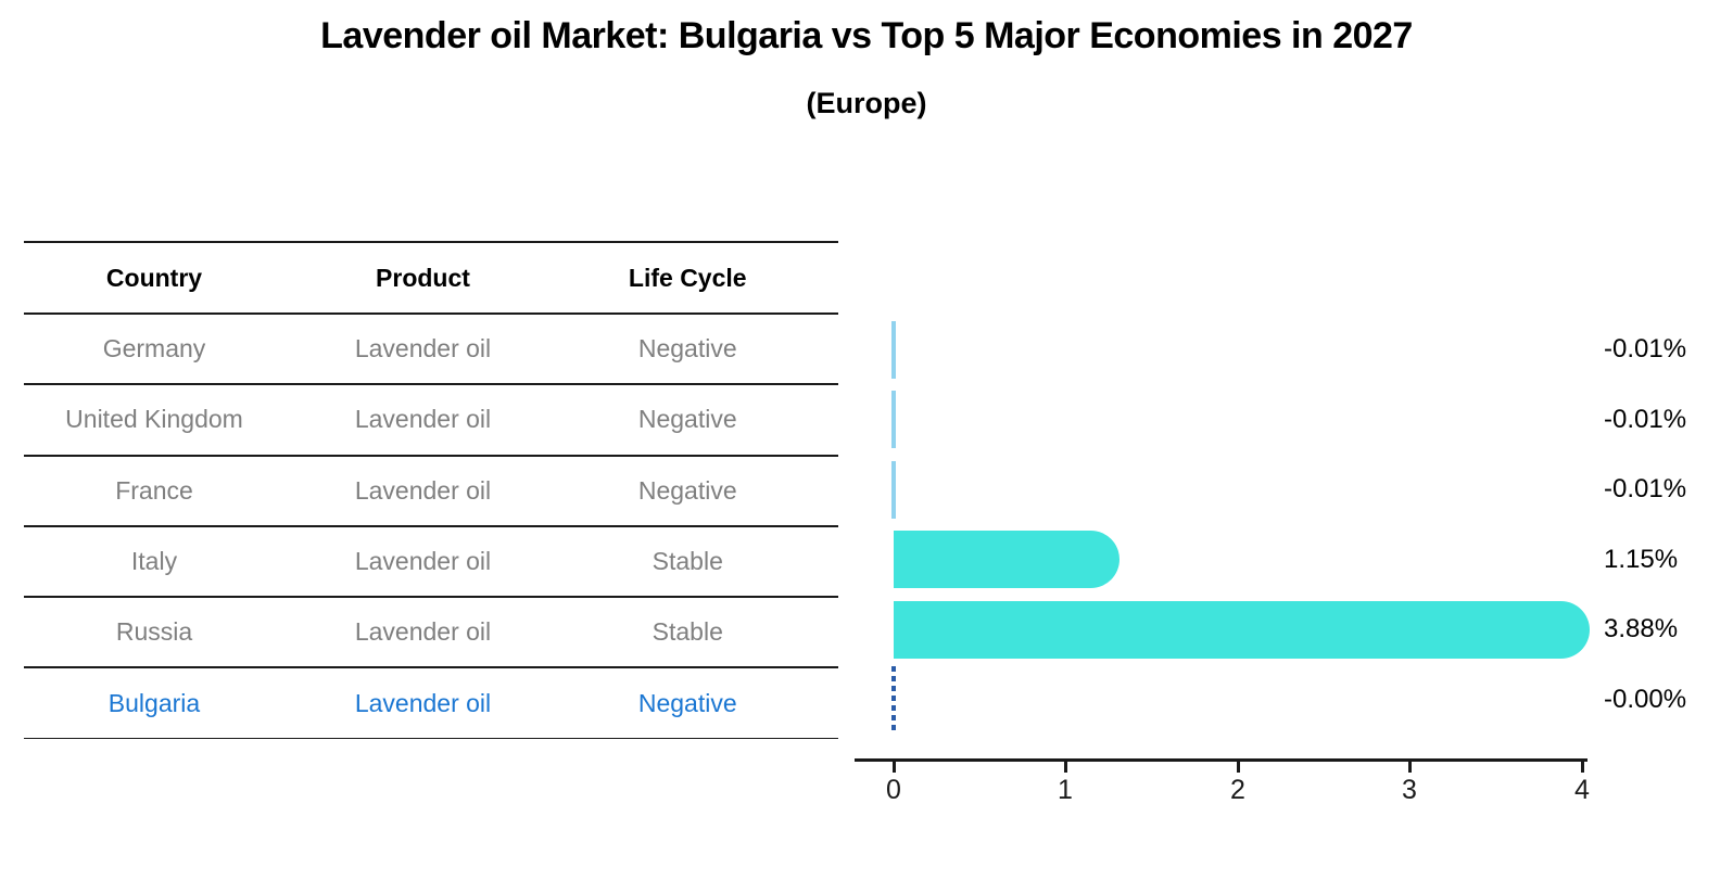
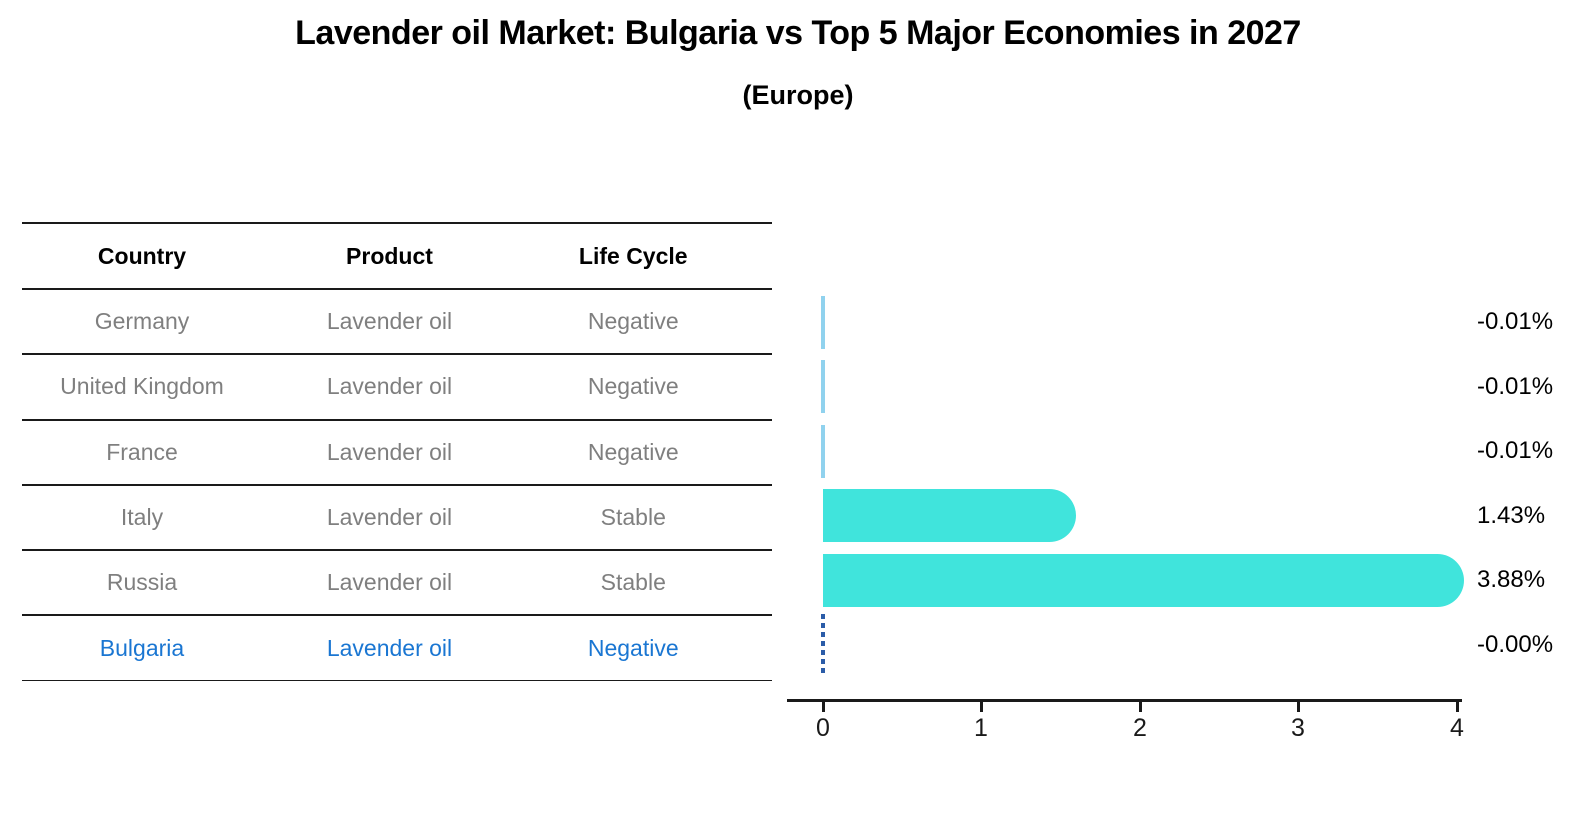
Italy: 1.15% -> 1.43%
